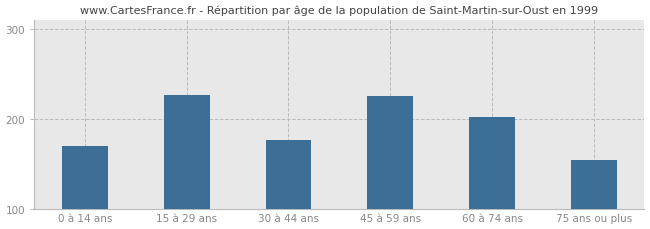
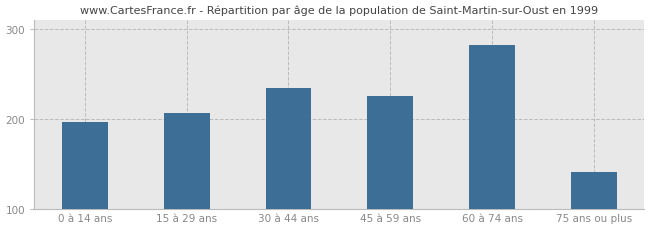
0 à 14 ans: 170 -> 196
15 à 29 ans: 226 -> 206
30 à 44 ans: 176 -> 234
60 à 74 ans: 202 -> 282
75 ans ou plus: 154 -> 141
